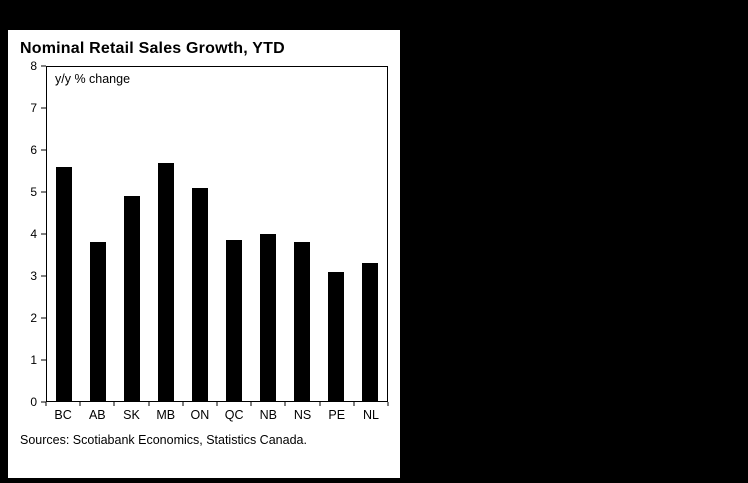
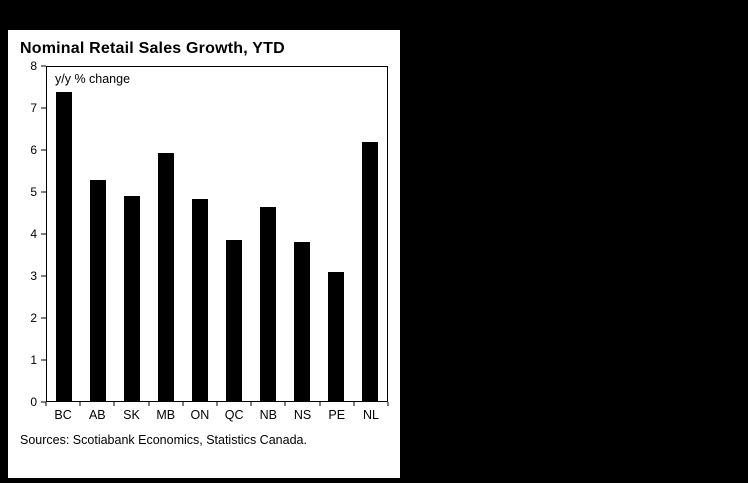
BC: 5.6 -> 7.4
AB: 3.8 -> 5.3
MB: 5.7 -> 6.0
ON: 5.1 -> 4.8
NB: 4.0 -> 4.7
NL: 3.3 -> 6.2
